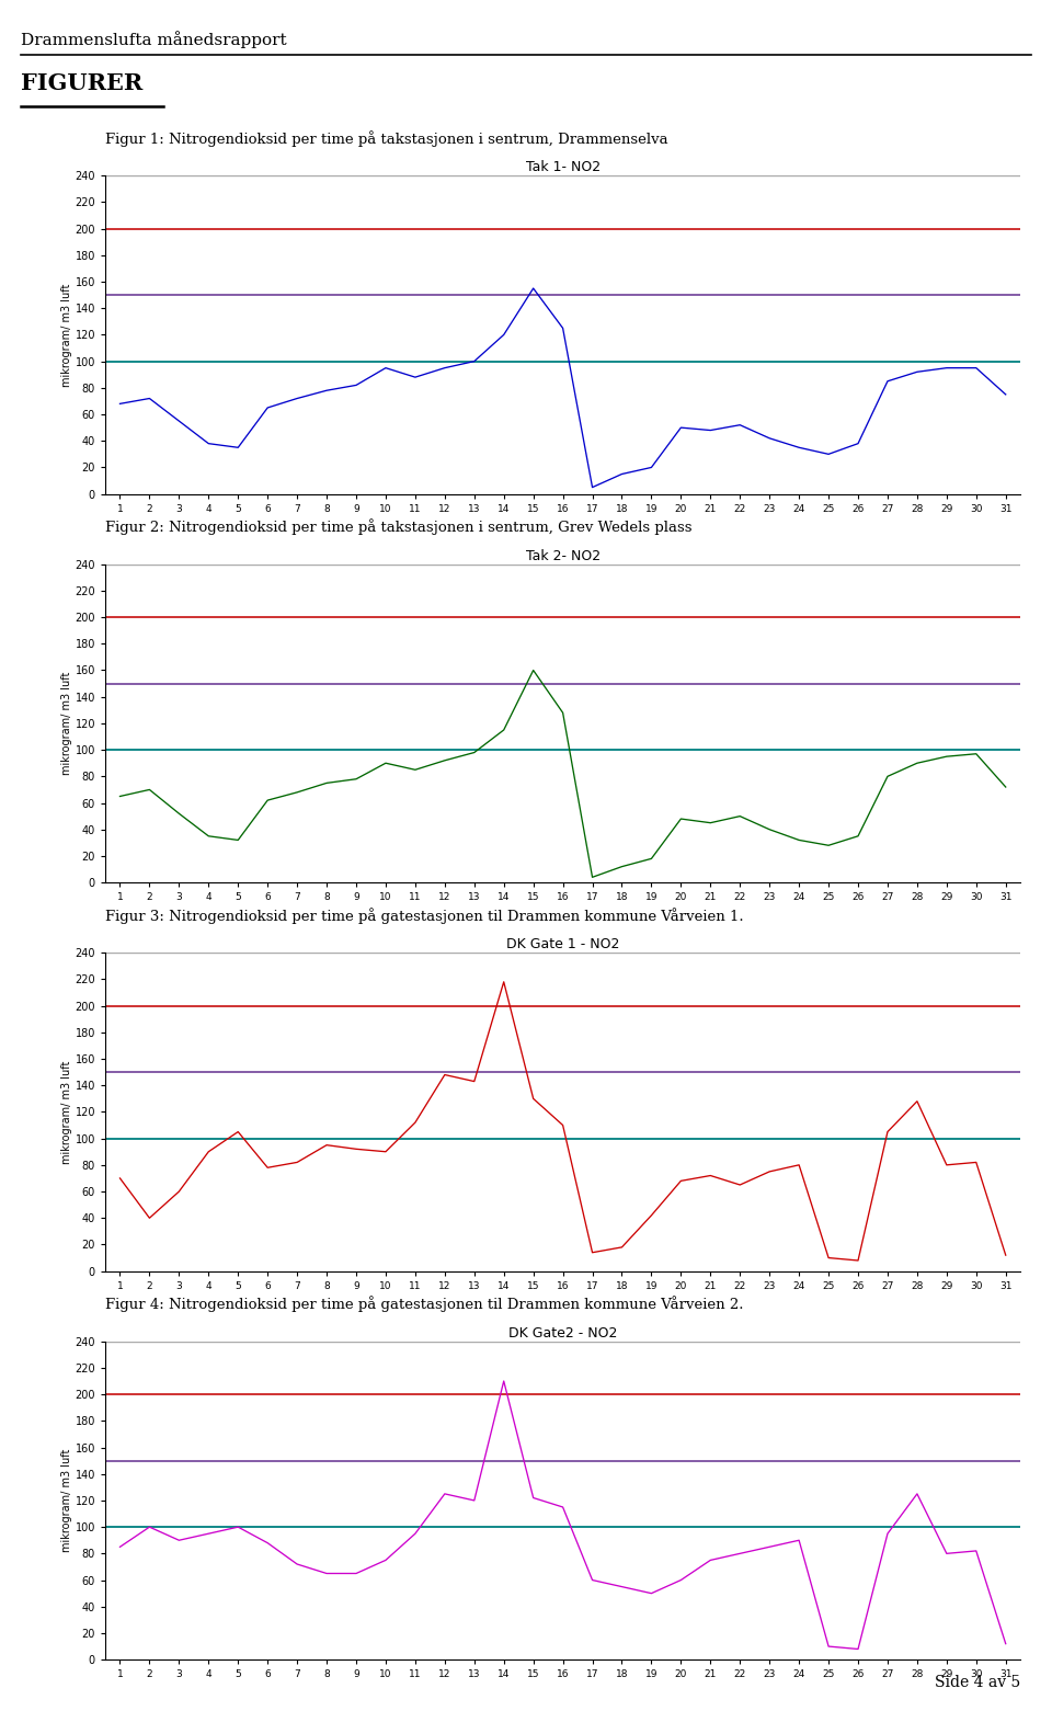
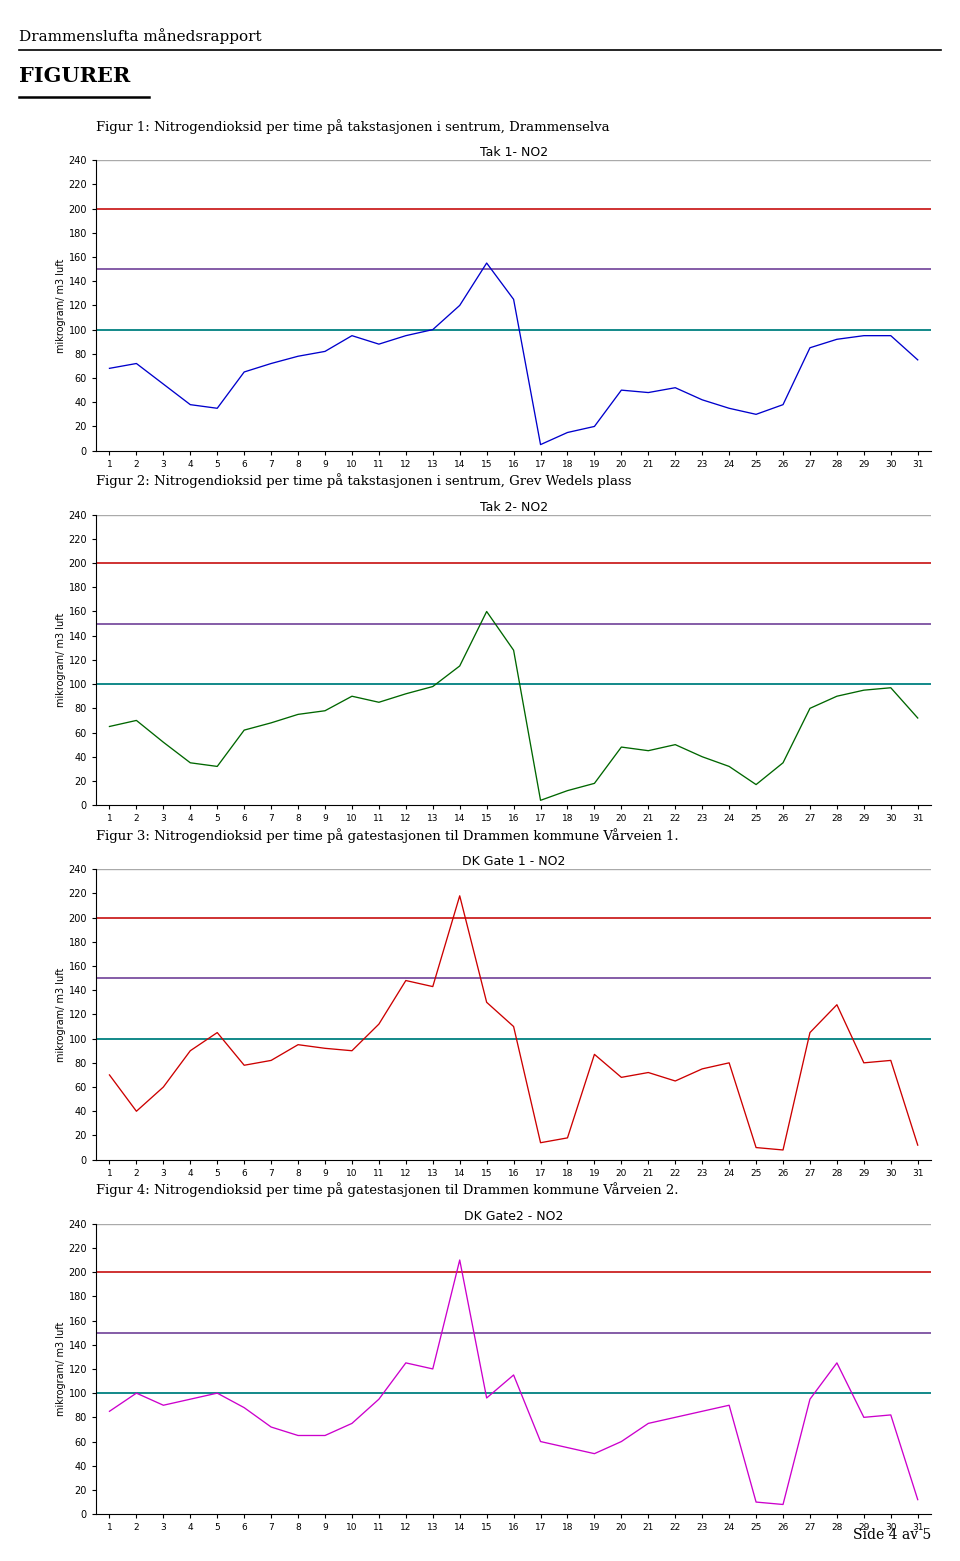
Tak 2- NO2/25: 28 -> 17
DK Gate 1 - NO2/19: 42 -> 87
DK Gate2 - NO2/15: 122 -> 96
